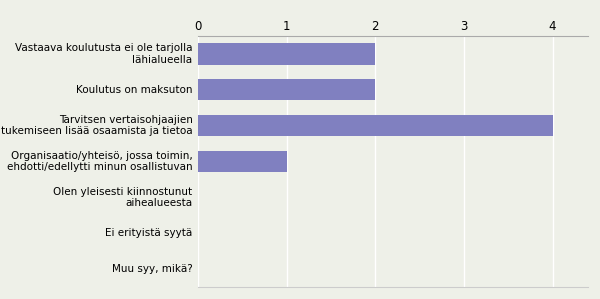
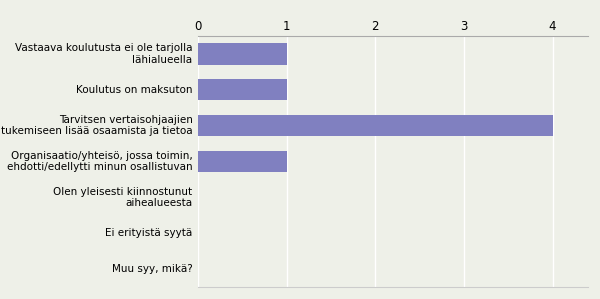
Vastaava koulutusta ei ole tarjolla lähialueella: 2 -> 1
Koulutus on maksuton: 2 -> 1
